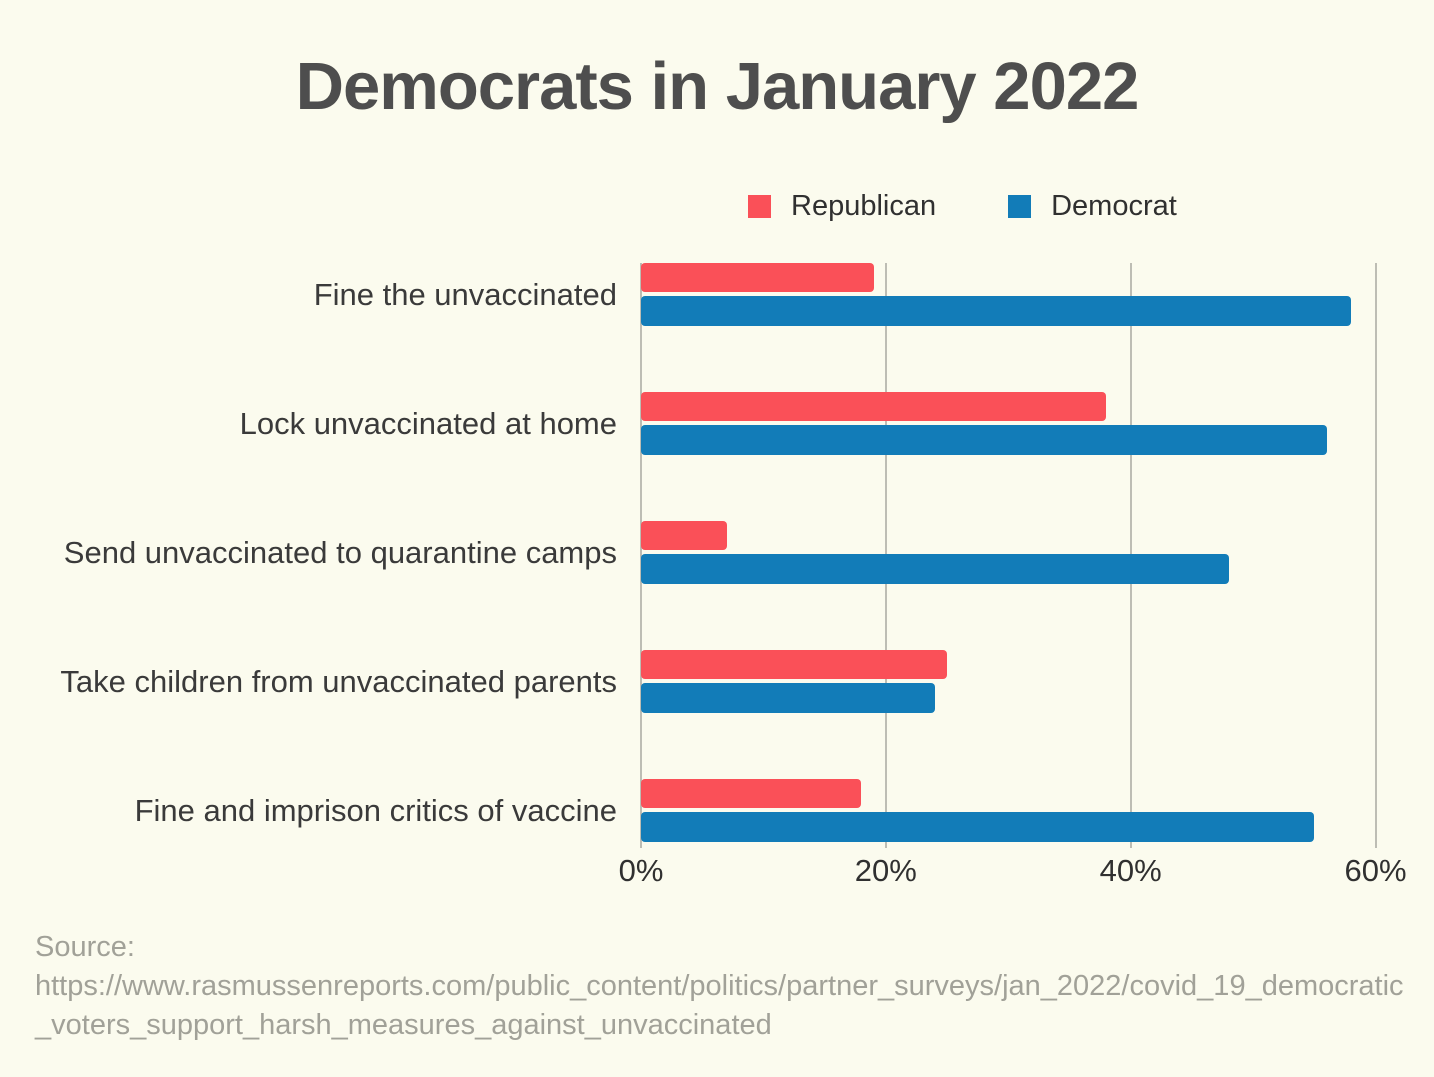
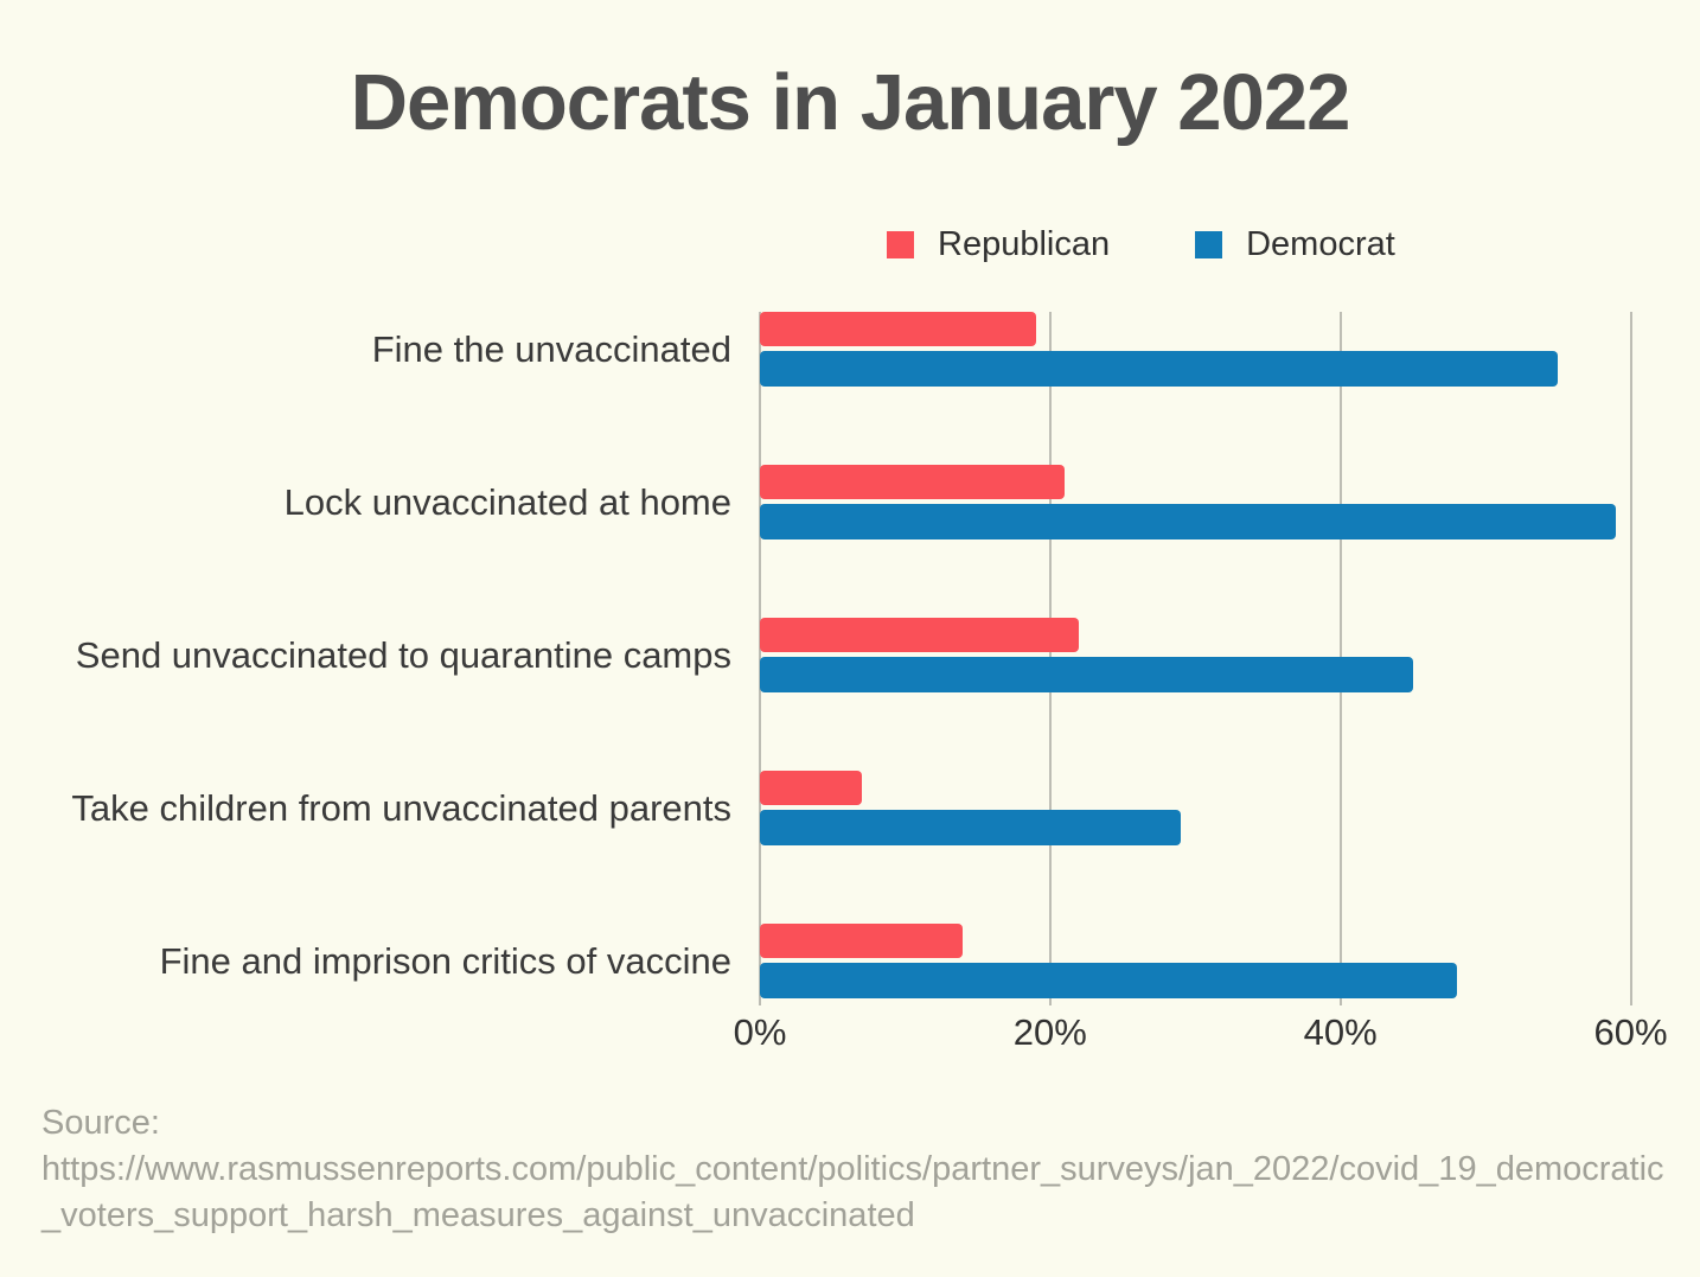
Democrat/Fine the unvaccinated: 58% -> 55%
Republican/Lock unvaccinated at home: 38% -> 21%
Democrat/Lock unvaccinated at home: 56% -> 59%
Republican/Send unvaccinated to quarantine camps: 7% -> 22%
Democrat/Send unvaccinated to quarantine camps: 48% -> 45%
Republican/Take children from unvaccinated parents: 25% -> 7%
Democrat/Take children from unvaccinated parents: 24% -> 29%
Republican/Fine and imprison critics of vaccine: 18% -> 14%
Democrat/Fine and imprison critics of vaccine: 55% -> 48%
